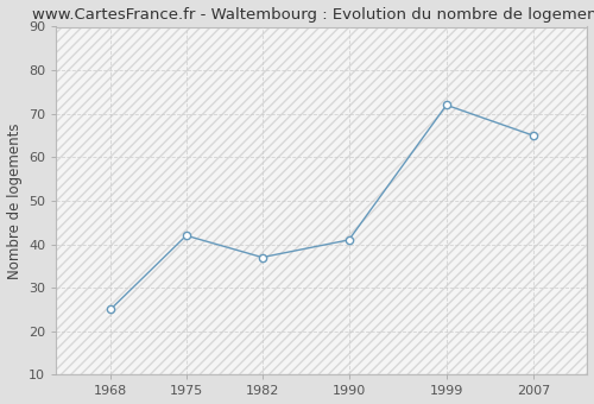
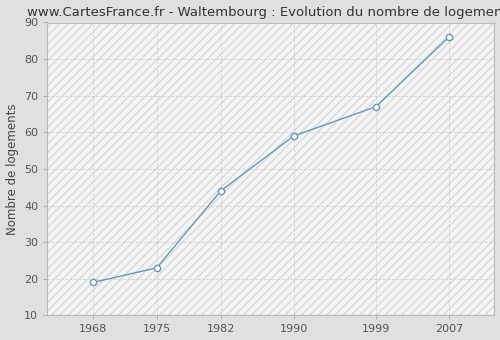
1968: 25 -> 19
1975: 42 -> 23
1982: 37 -> 44
1990: 41 -> 59
1999: 72 -> 67
2007: 65 -> 86
